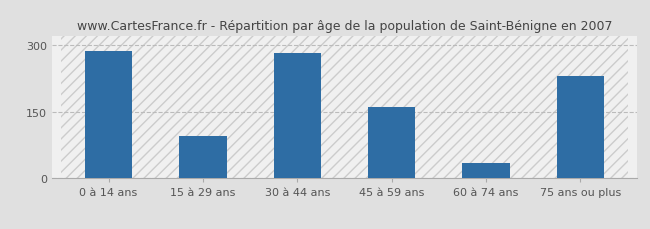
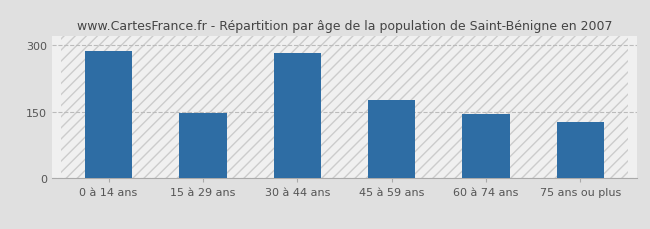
15 à 29 ans: 95 -> 146
45 à 59 ans: 160 -> 175
60 à 74 ans: 35 -> 144
75 ans ou plus: 230 -> 126
